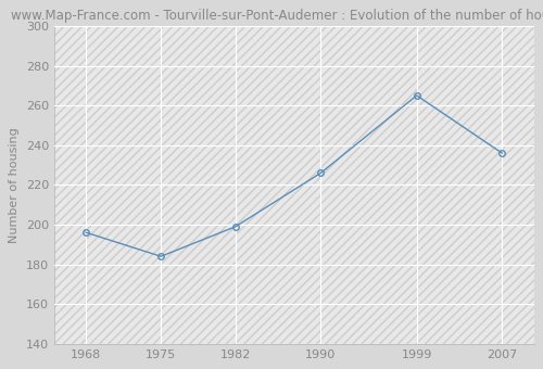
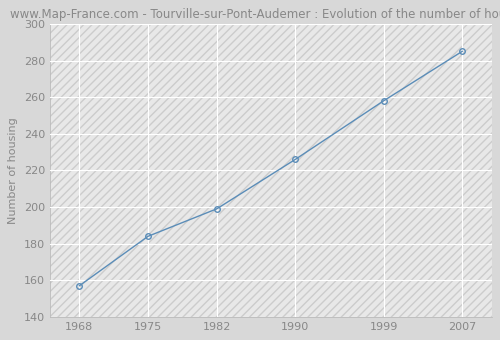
1968: 196 -> 157
1999: 265 -> 258
2007: 236 -> 285
